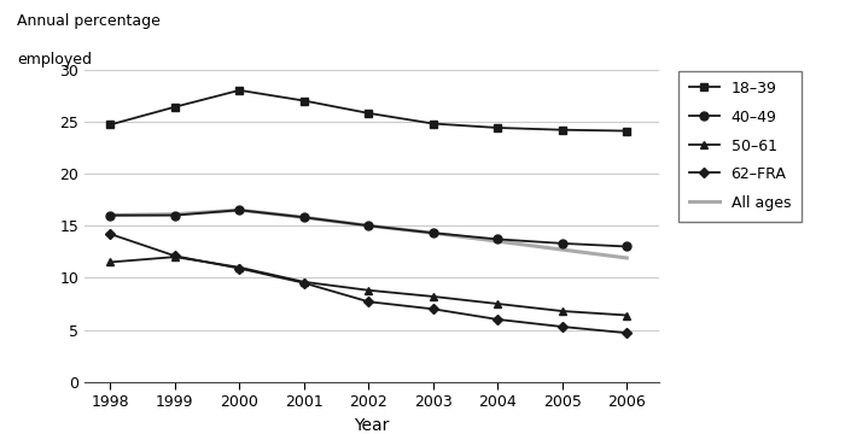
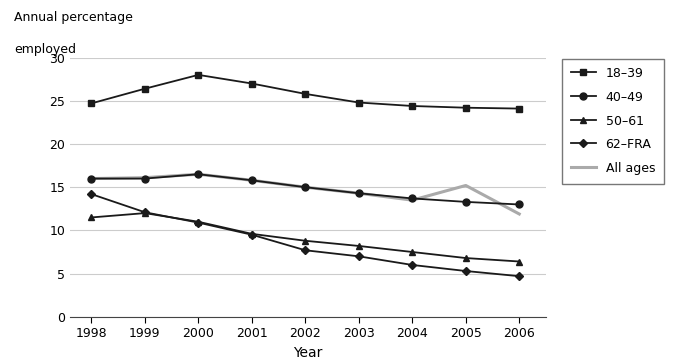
All ages/2005: 12.7 -> 15.2
